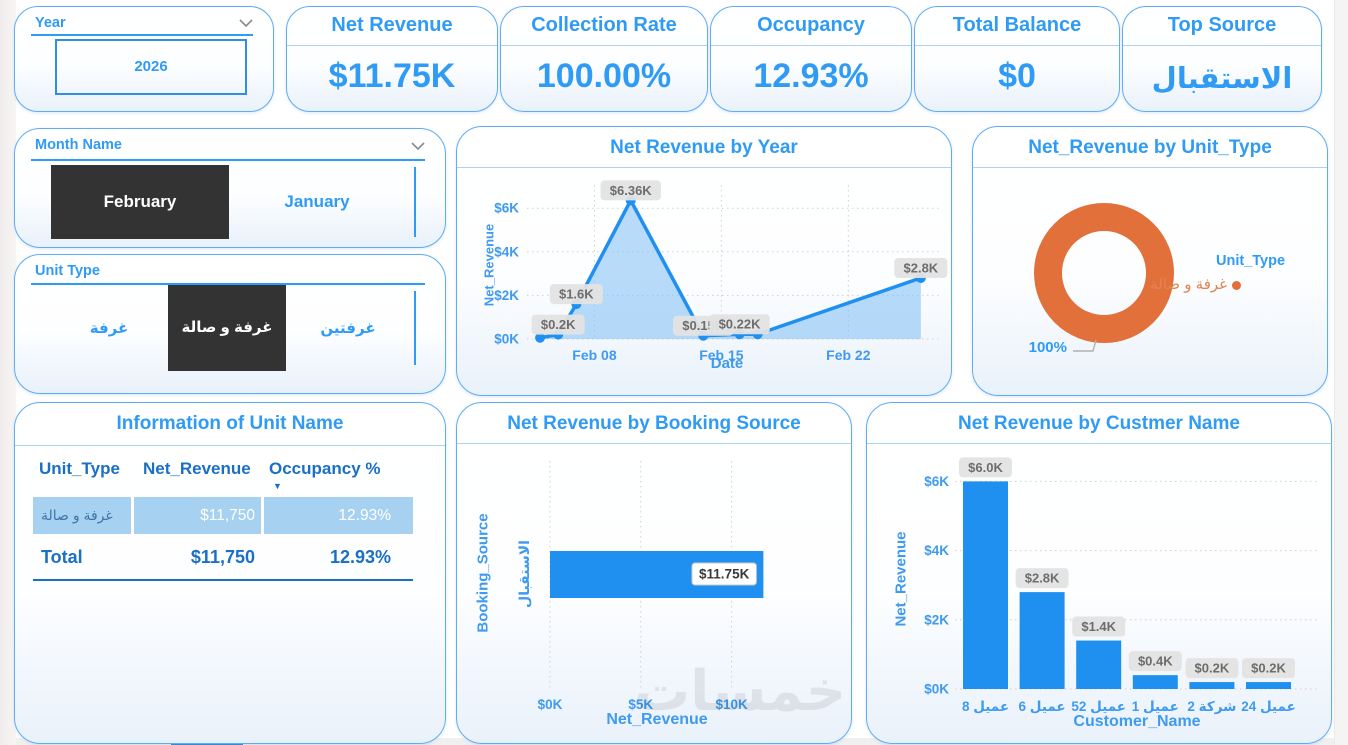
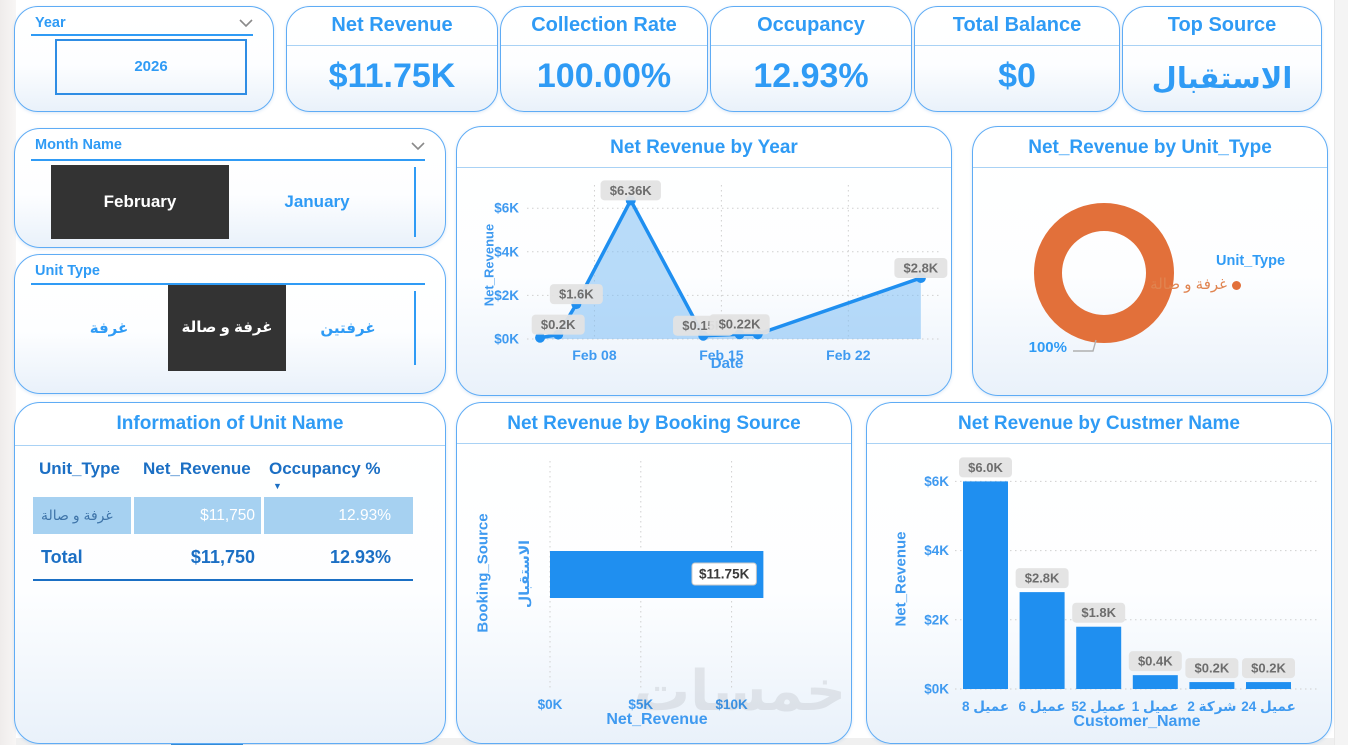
Net Revenue by Custmer Name/عميل 52: $1.4K -> $1.8K
